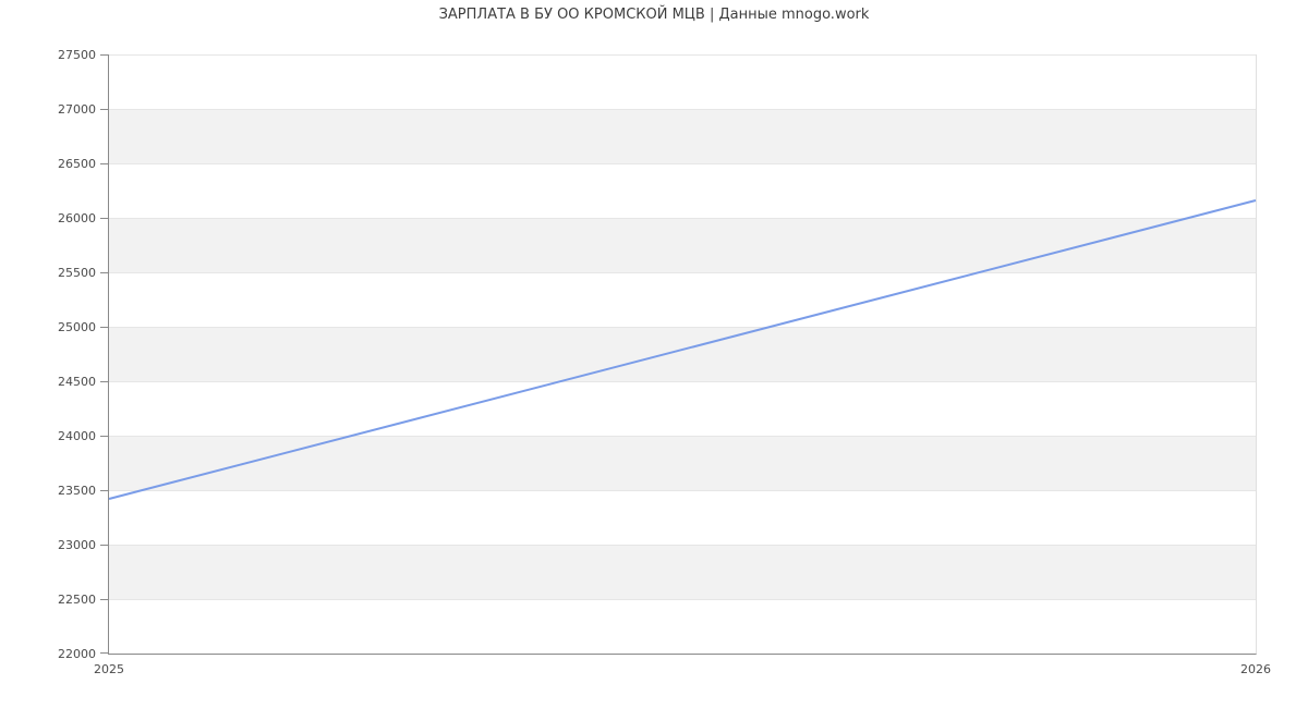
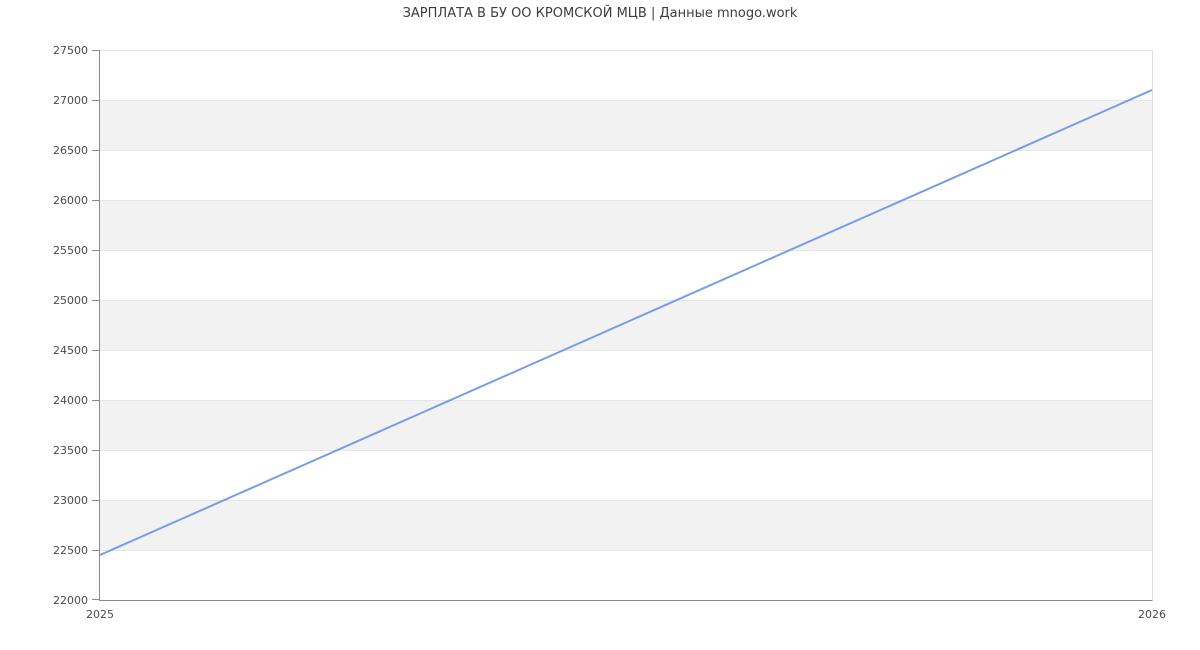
2025: 23420 -> 22450
2026: 26160 -> 27100
